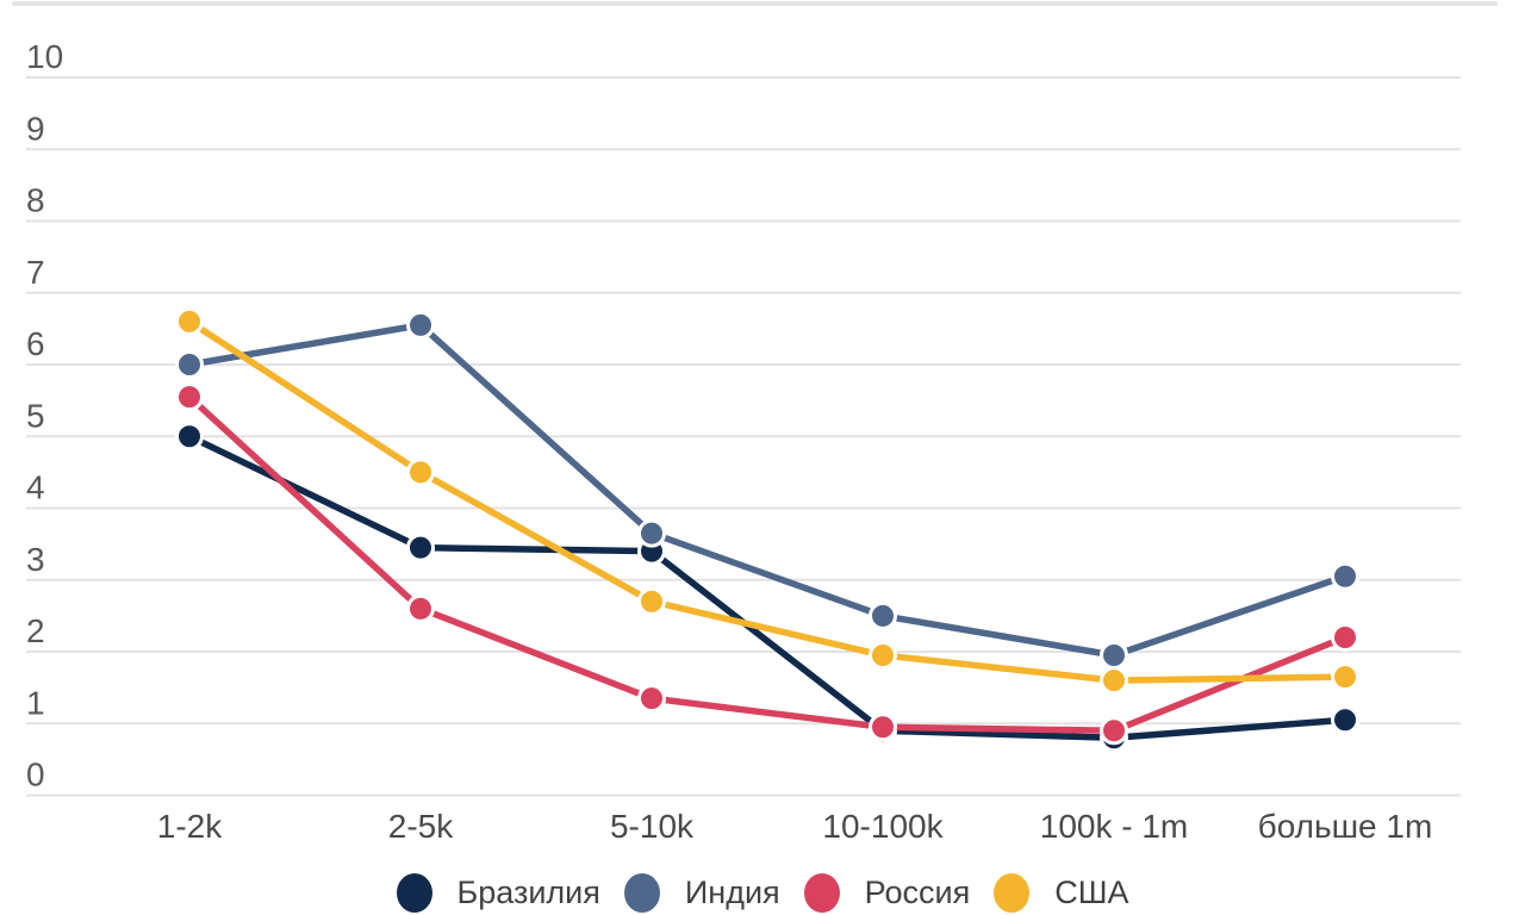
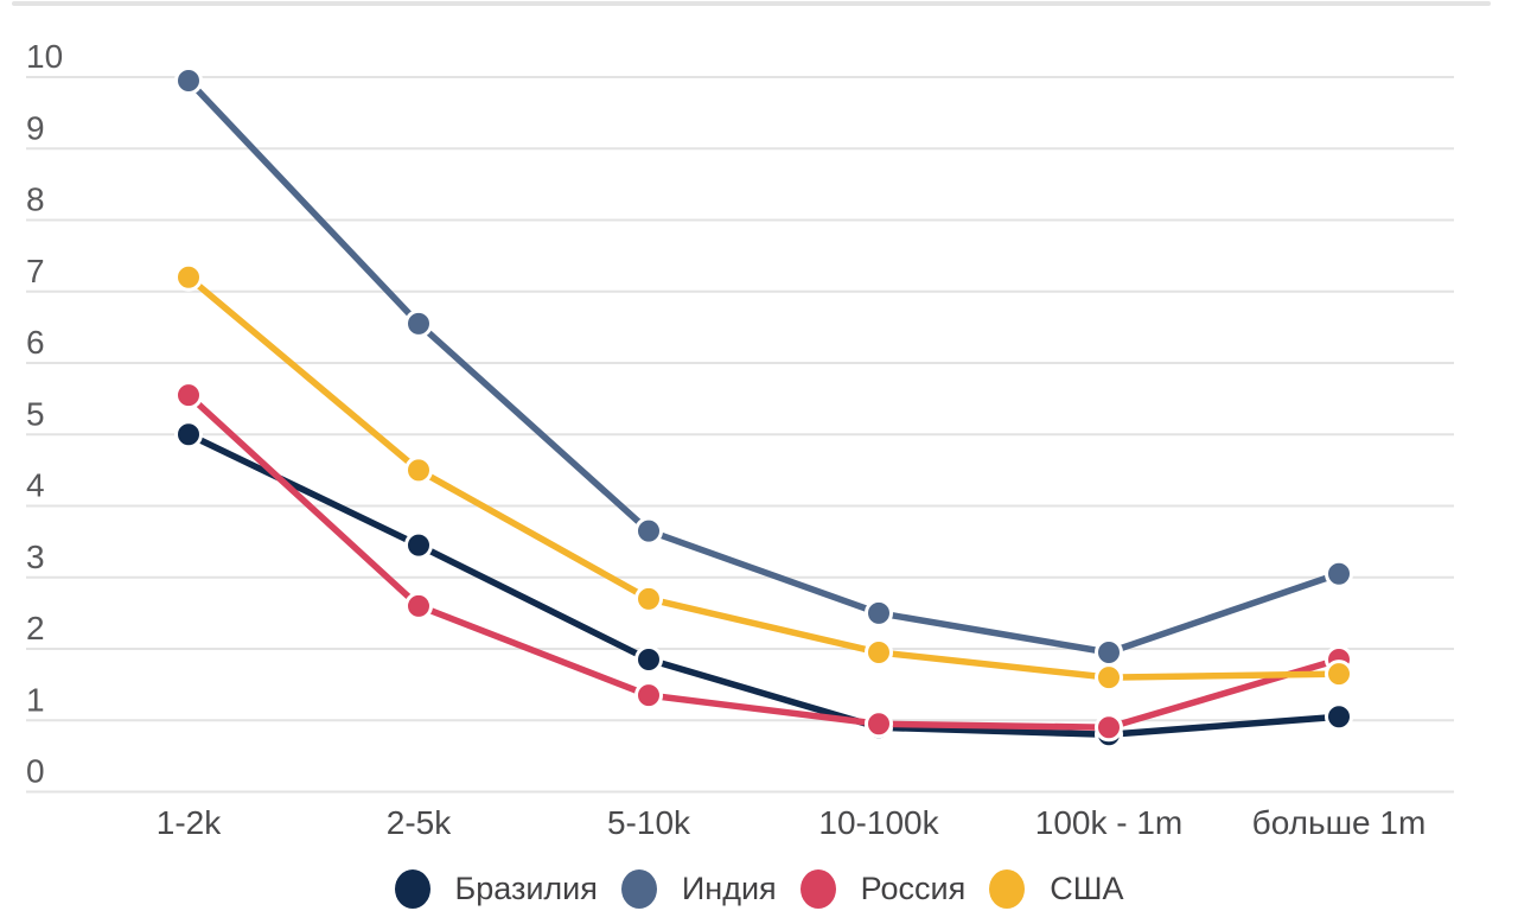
Индия/1-2k: 6.0 -> 9.9
США/1-2k: 6.6 -> 7.2
Бразилия/5-10k: 3.4 -> 1.9
Россия/больше 1m: 2.2 -> 1.9
